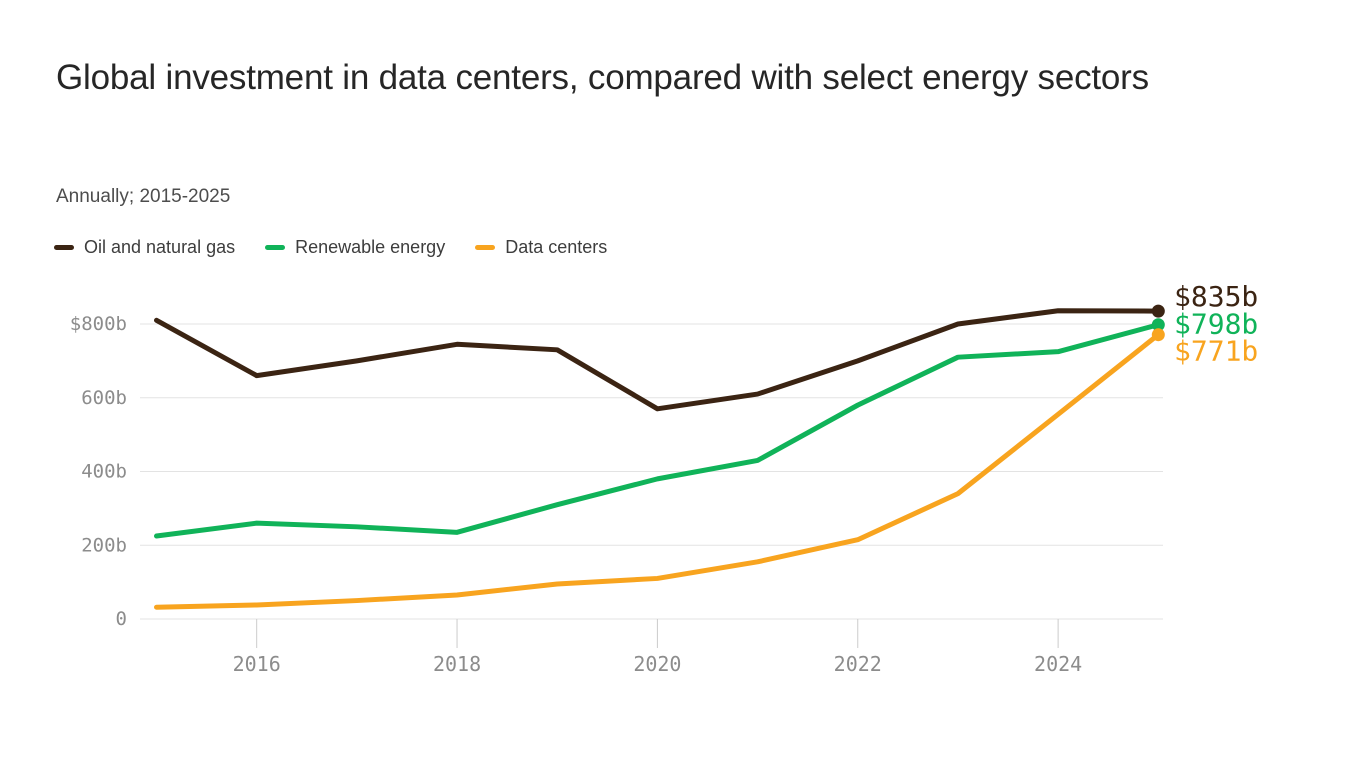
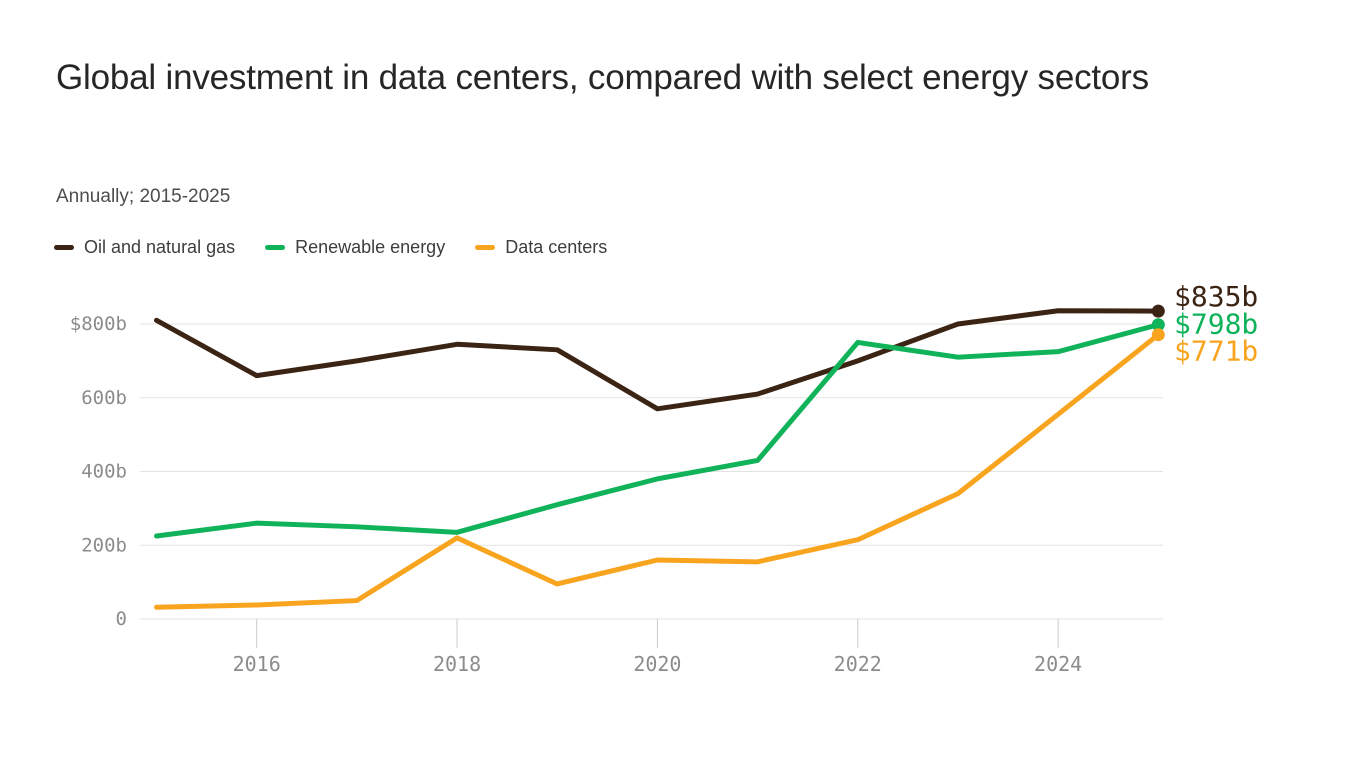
Data centers/2018: $60b -> $220b
Data centers/2020: $110b -> $160b
Renewable energy/2022: $580b -> $750b
